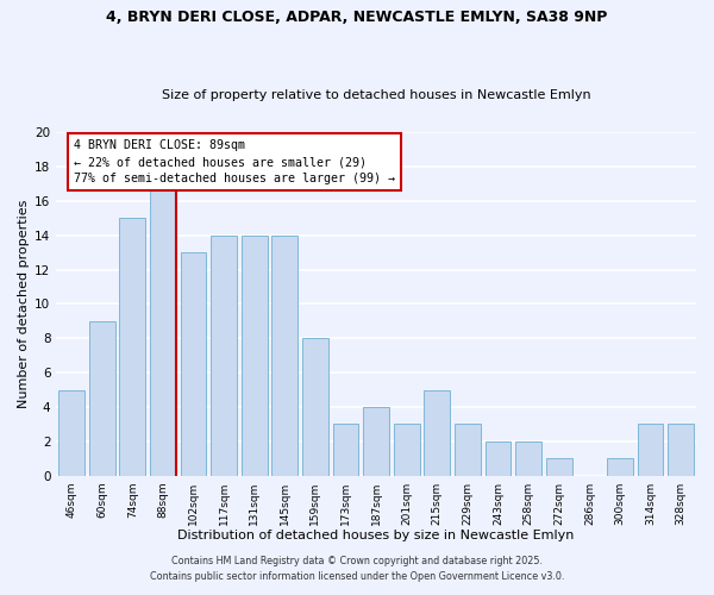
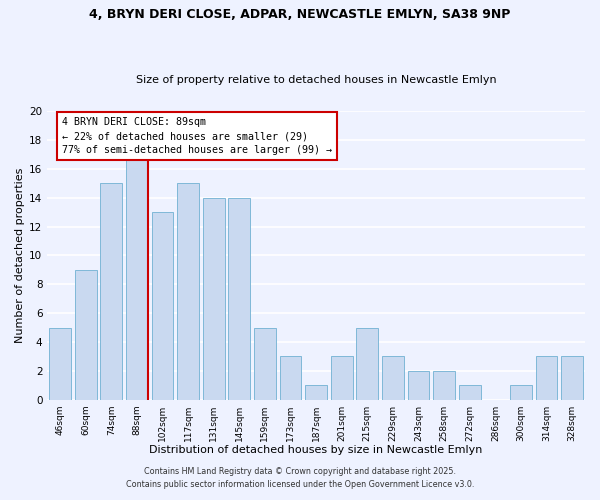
117sqm: 14 -> 15
159sqm: 8 -> 5
187sqm: 4 -> 1
